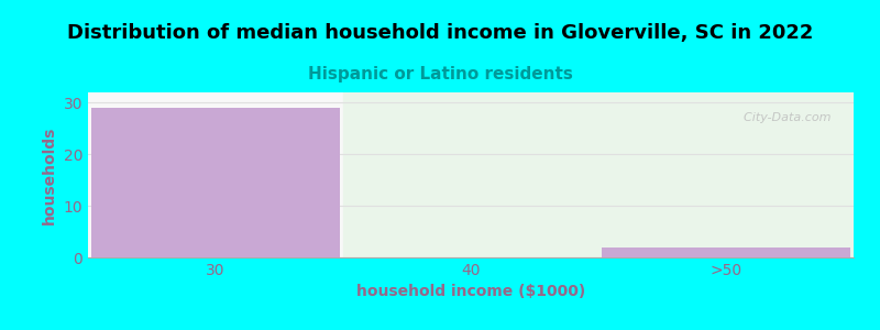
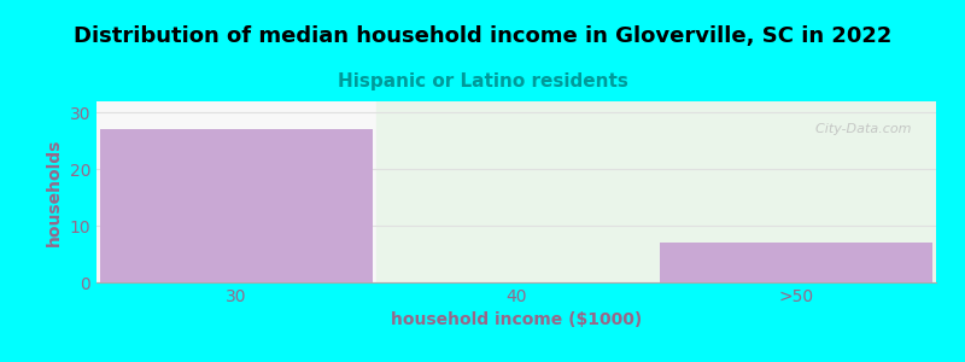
30: 29 -> 27
>50: 2 -> 7
